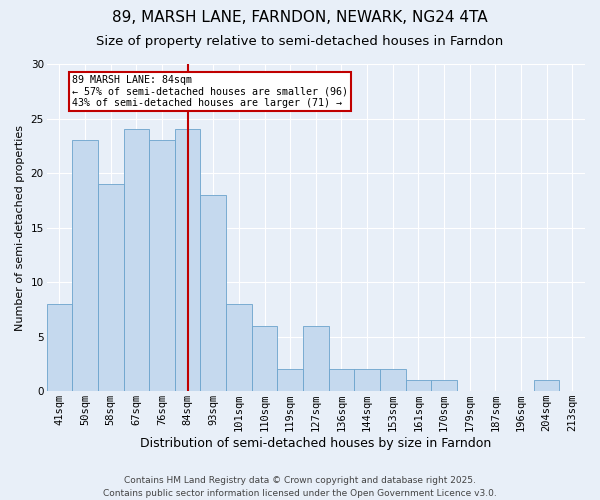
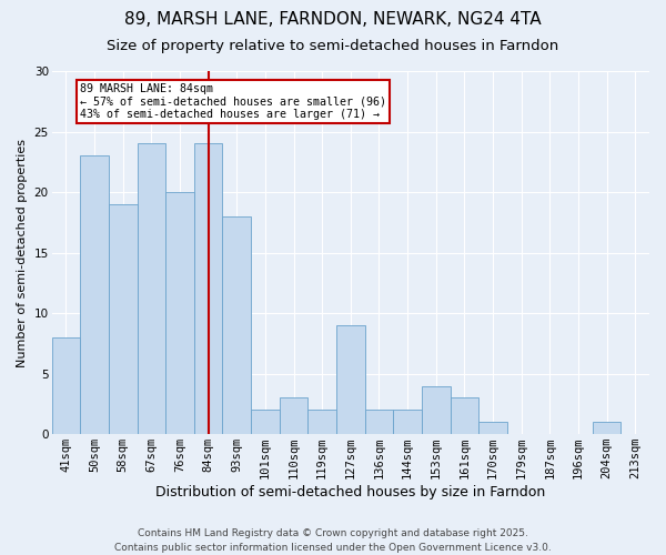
76sqm: 23 -> 20
101sqm: 8 -> 2
110sqm: 6 -> 3
127sqm: 6 -> 9
153sqm: 2 -> 4
161sqm: 1 -> 3
